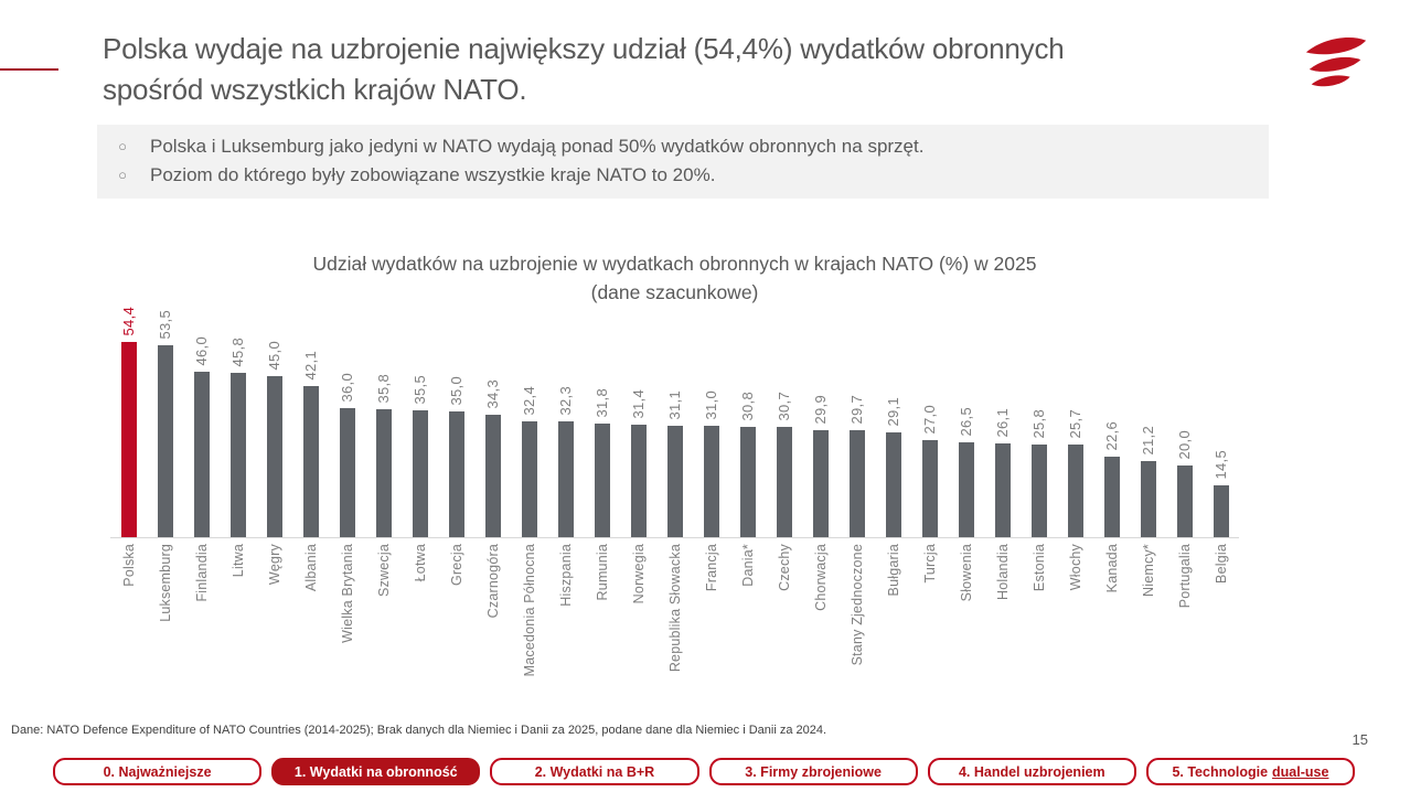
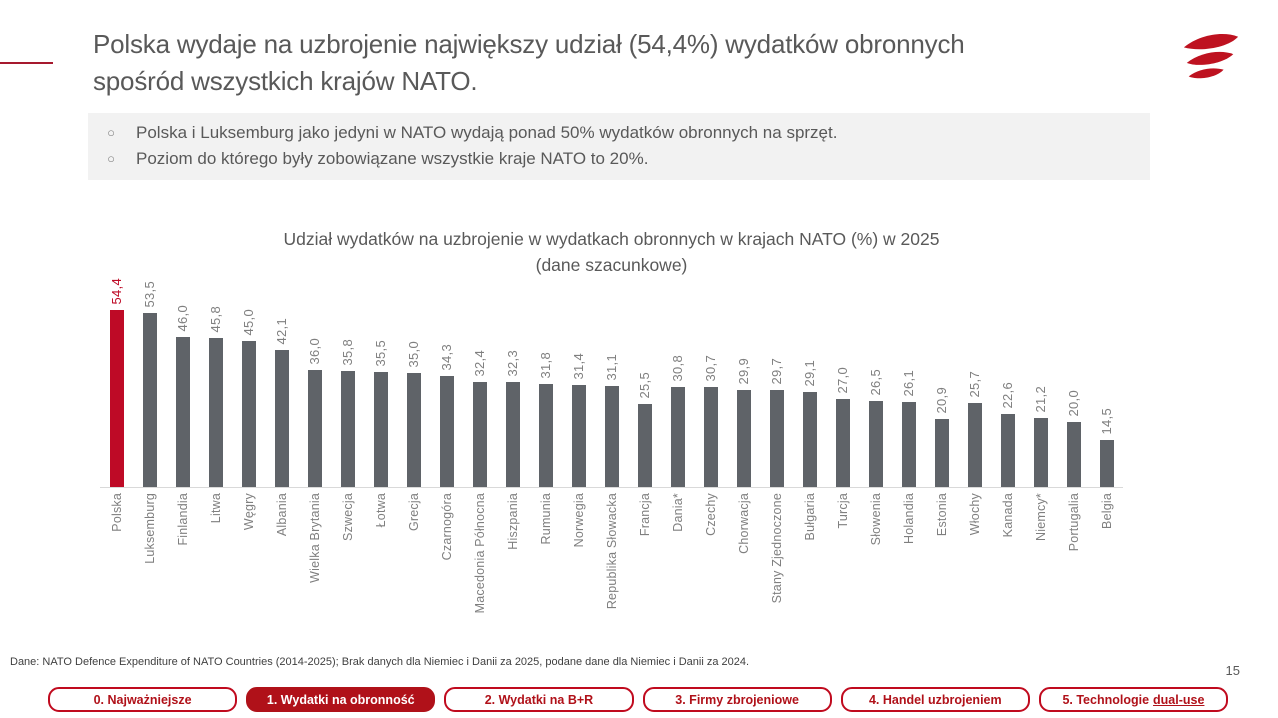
Francja: 31,0 -> 25,5
Estonia: 25,8 -> 20,9
